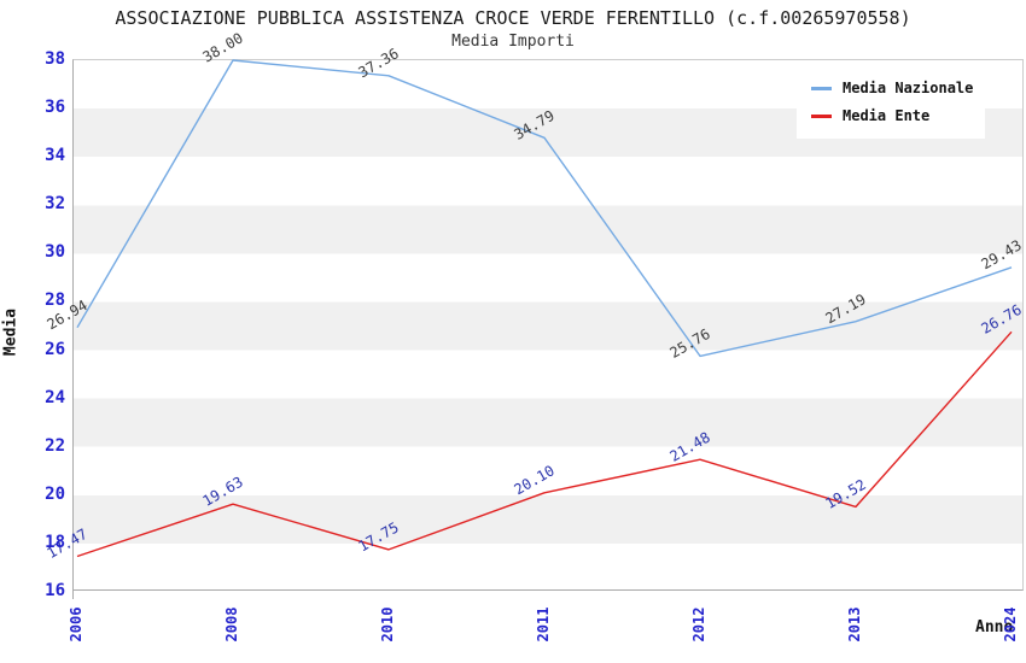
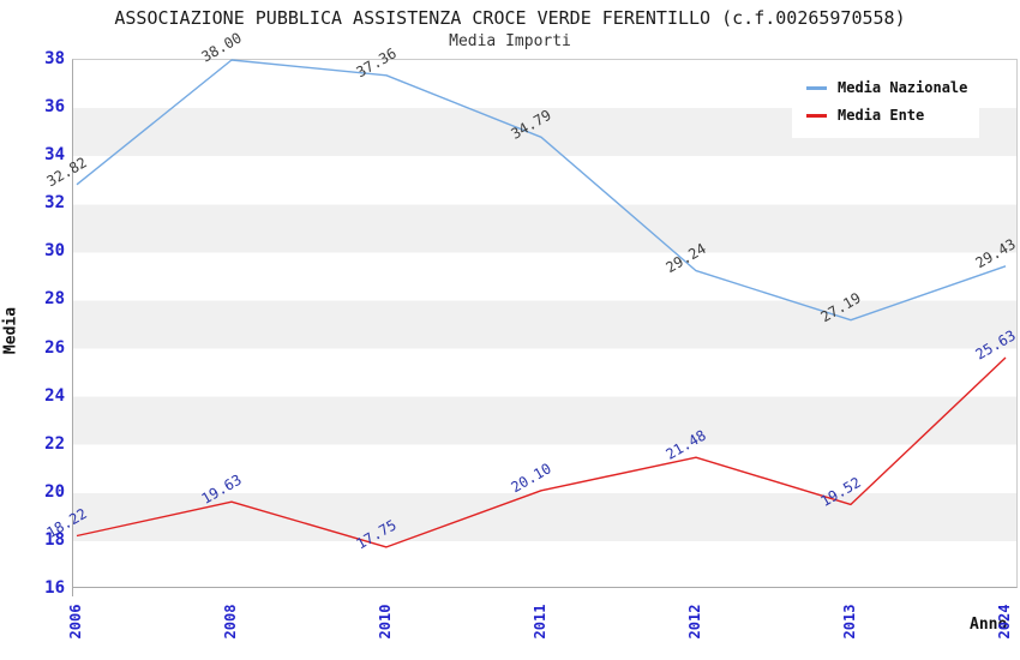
Media Nazionale/2006: 26.94 -> 32.82
Media Ente/2006: 17.47 -> 18.22
Media Nazionale/2012: 25.76 -> 29.24
Media Ente/2024: 26.76 -> 25.63
